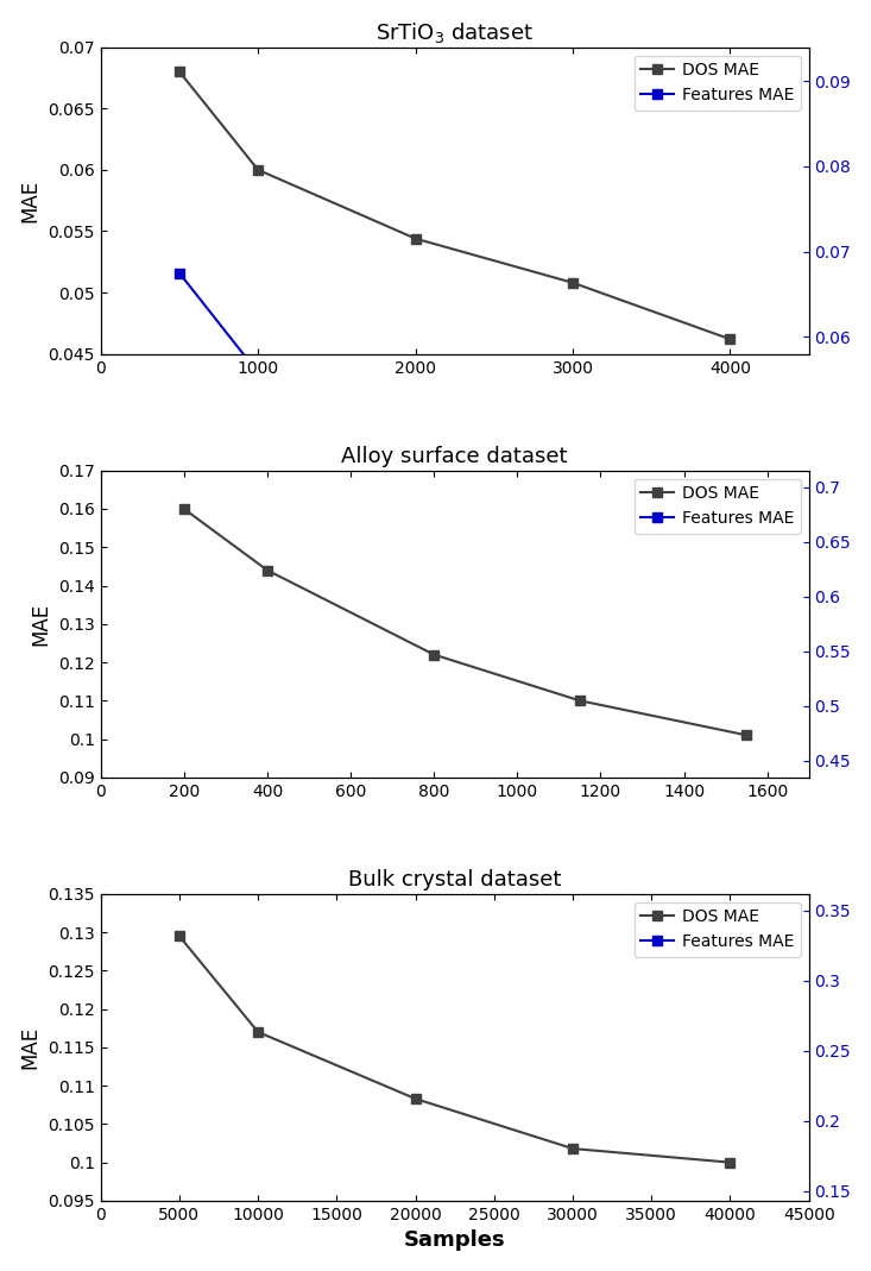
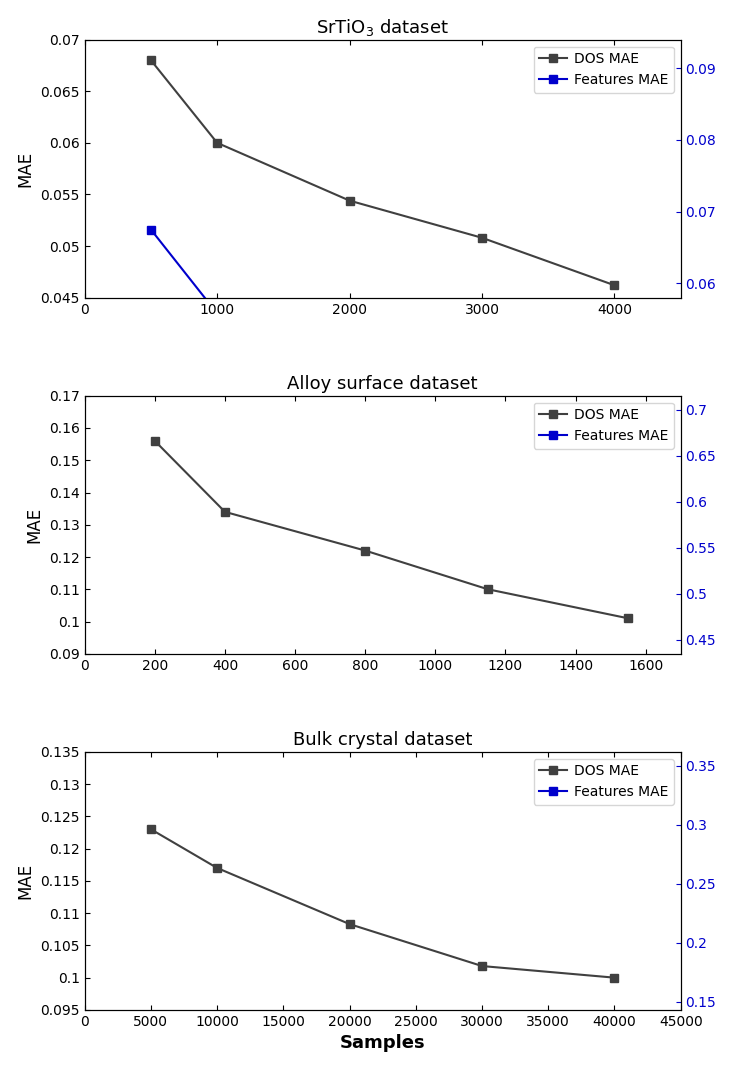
Alloy surface dataset/DOS MAE/200: 0.160 -> 0.156
Alloy surface dataset/DOS MAE/400: 0.144 -> 0.134
Bulk crystal dataset/DOS MAE/5000: 0.1295 -> 0.1230
